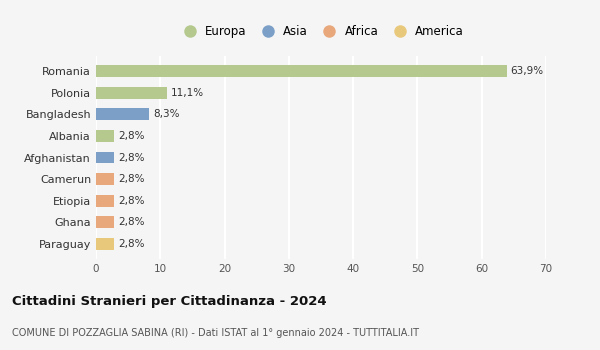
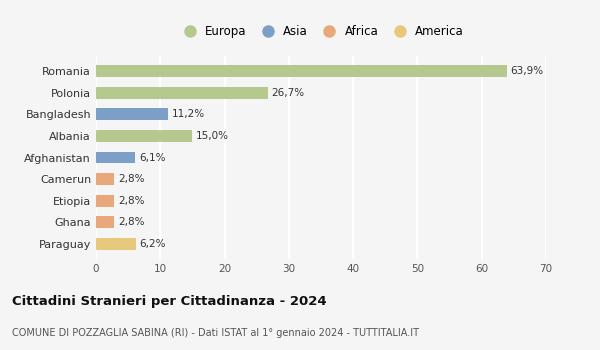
Polonia: 11,1% -> 26,7%
Bangladesh: 8,3% -> 11,2%
Albania: 2,8% -> 15,0%
Afghanistan: 2,8% -> 6,1%
Paraguay: 2,8% -> 6,2%
